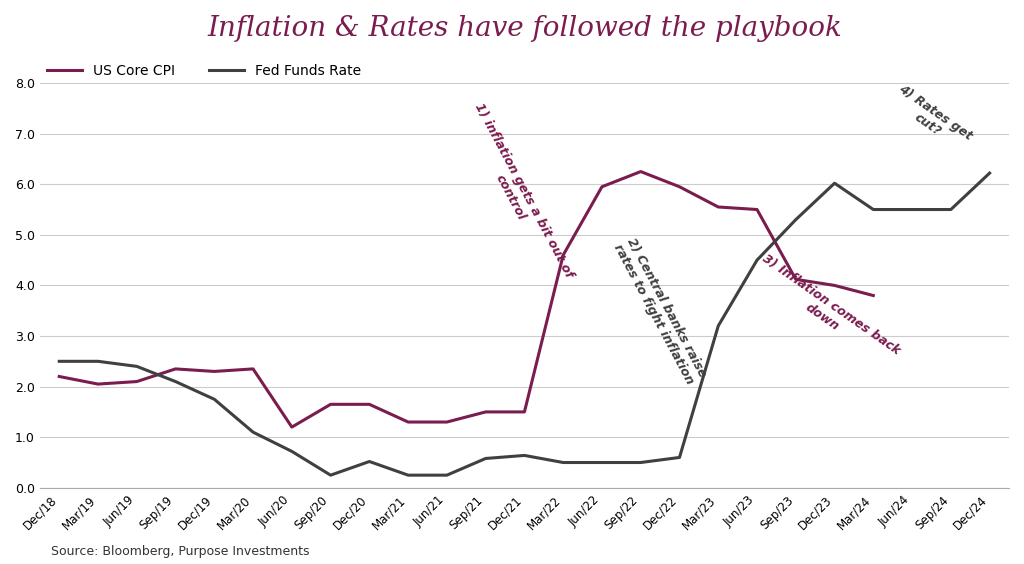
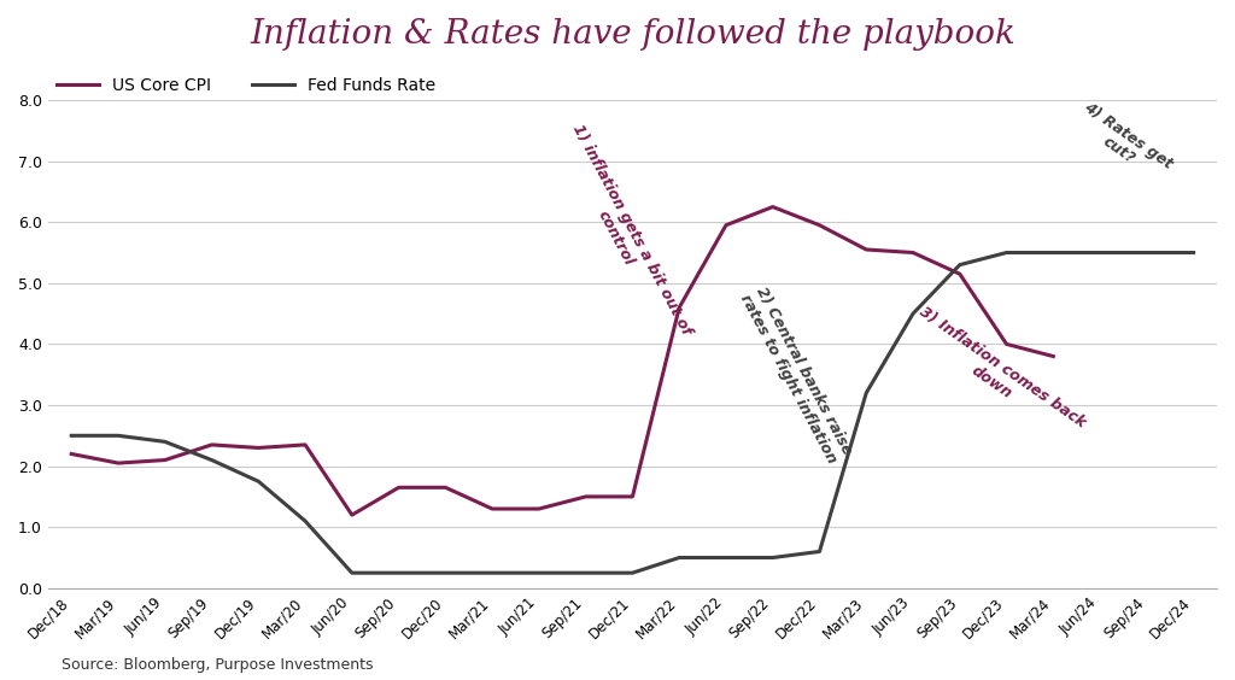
Fed Funds Rate/Jun/20: 0.72 -> 0.25
Fed Funds Rate/Dec/20: 0.52 -> 0.25
Fed Funds Rate/Sep/21: 0.58 -> 0.25
Fed Funds Rate/Dec/21: 0.64 -> 0.25
US Core CPI/Sep/23: 4.12 -> 5.15
Fed Funds Rate/Dec/23: 6.02 -> 5.50
Fed Funds Rate/Dec/24: 6.22 -> 5.50
